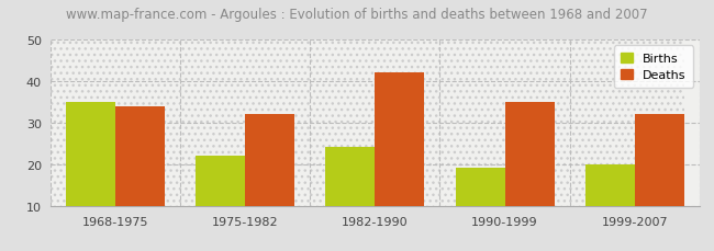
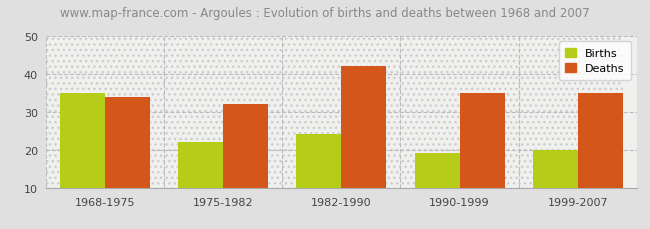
Deaths/1999-2007: 32 -> 35
